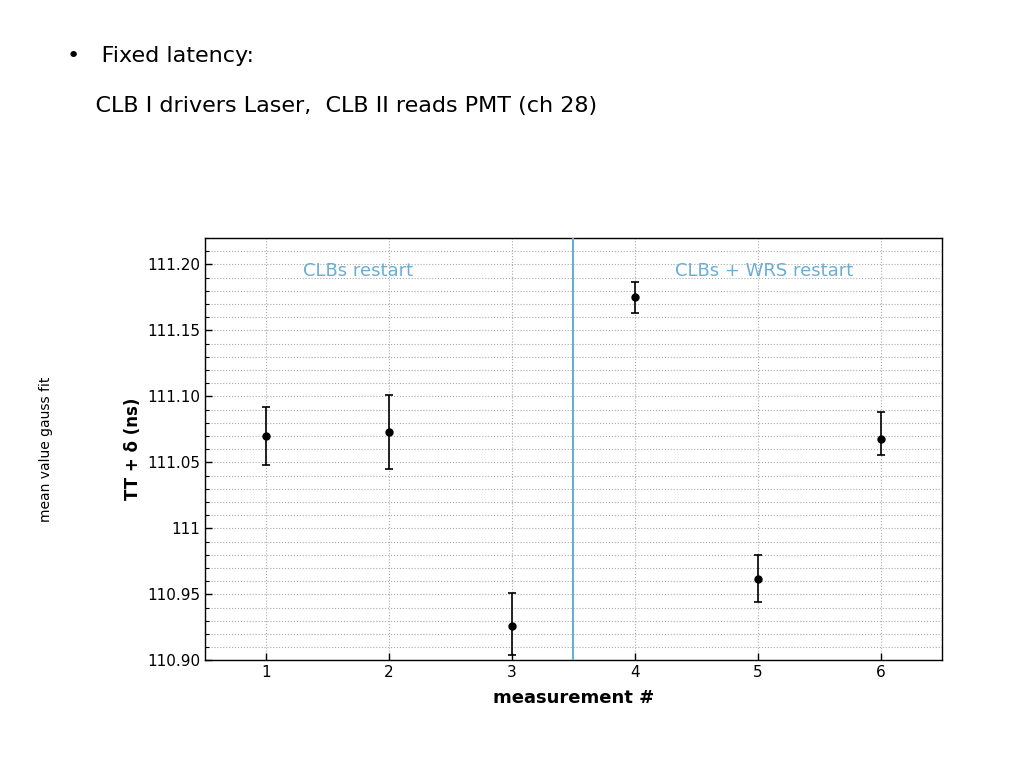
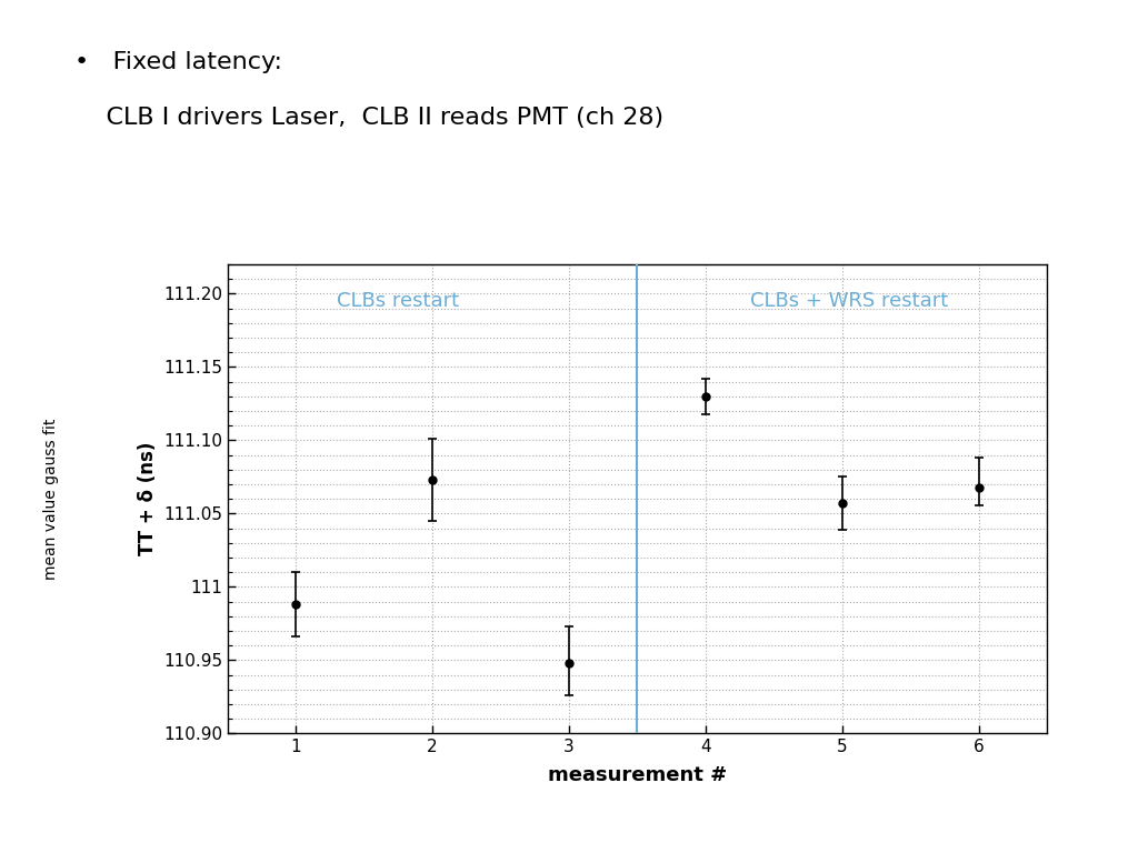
1: 111.070 -> 110.988
3: 110.926 -> 110.948
4: 111.175 -> 111.130
5: 110.962 -> 111.057
